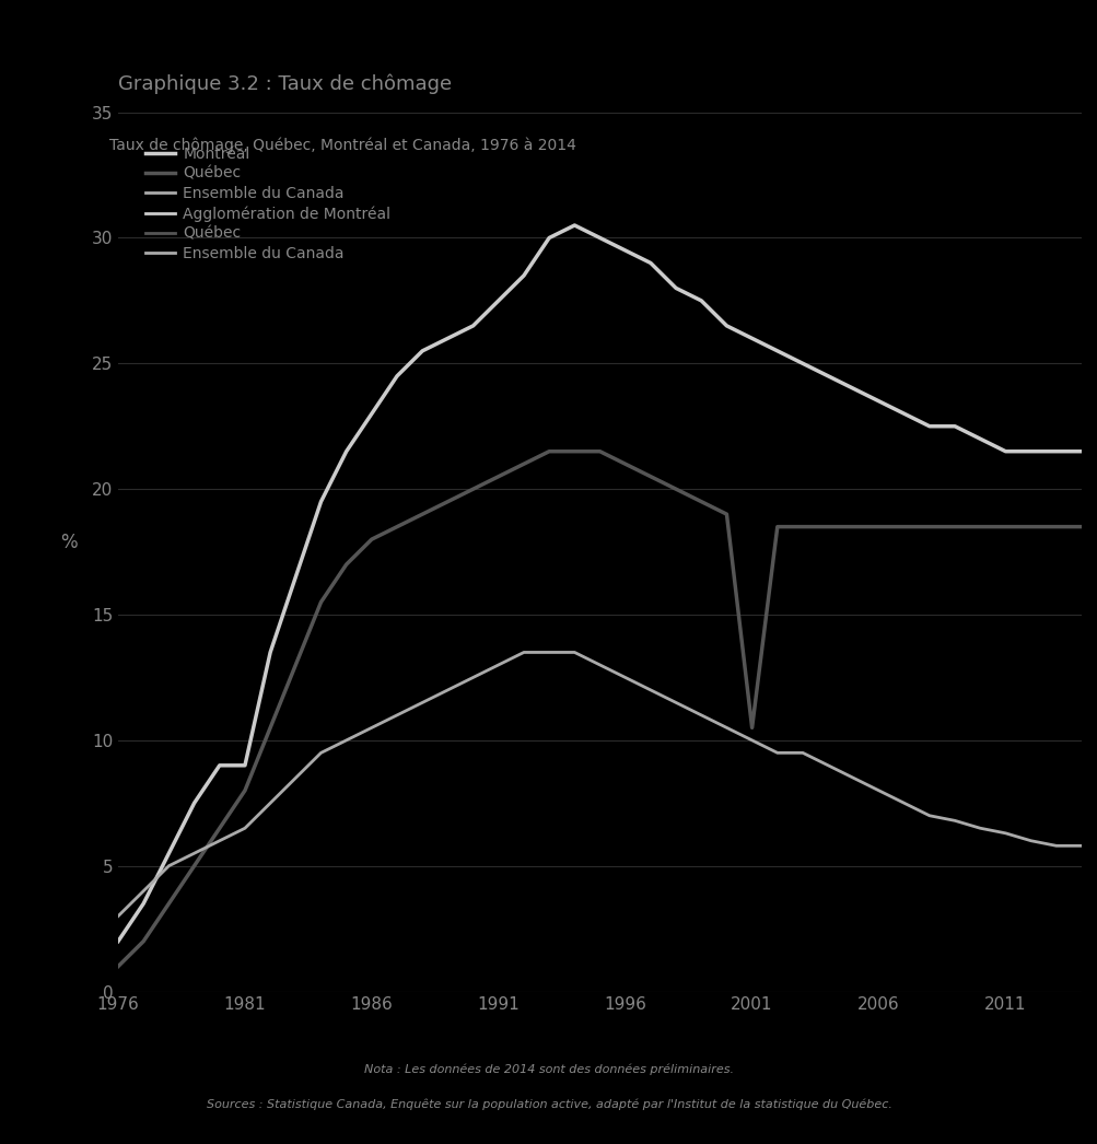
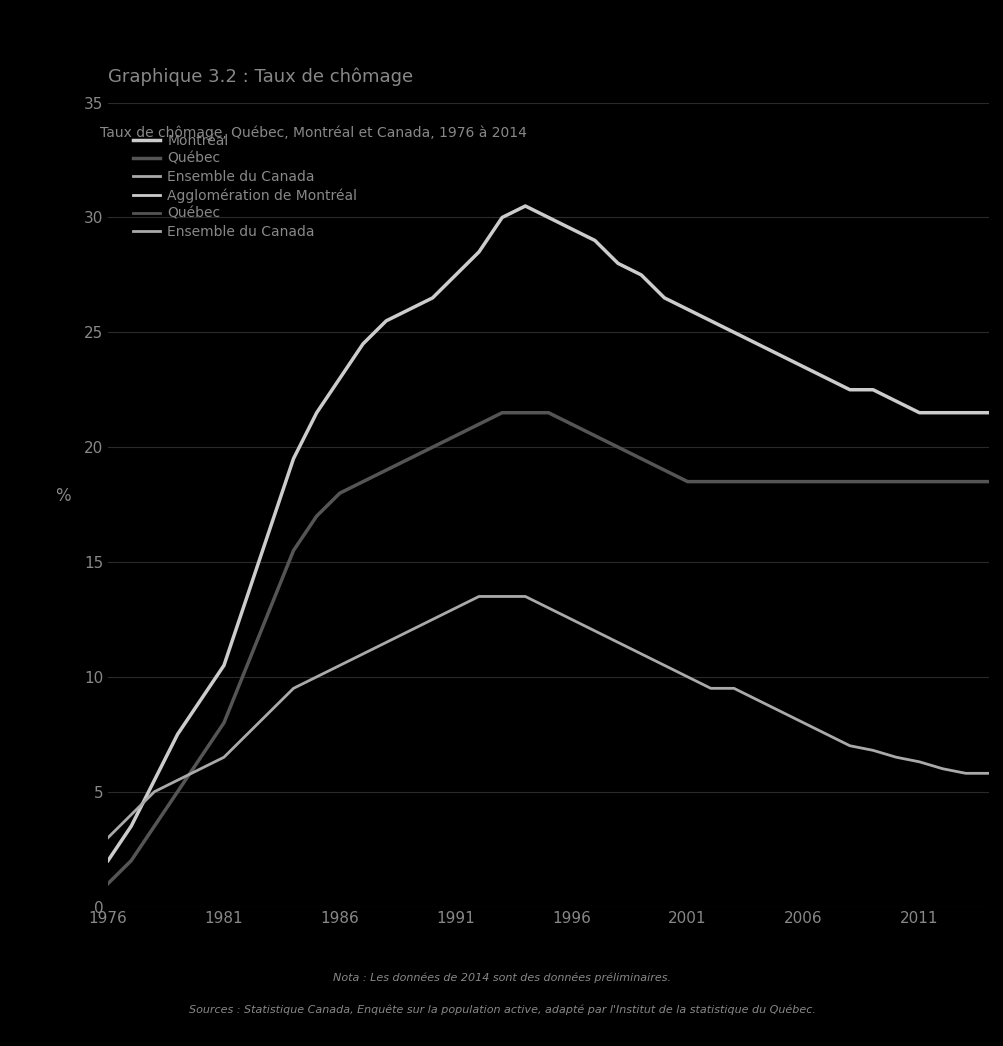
Agglomération de Montréal/1981: 9.0 -> 10.5
Québec/2001: 10.5 -> 18.5
